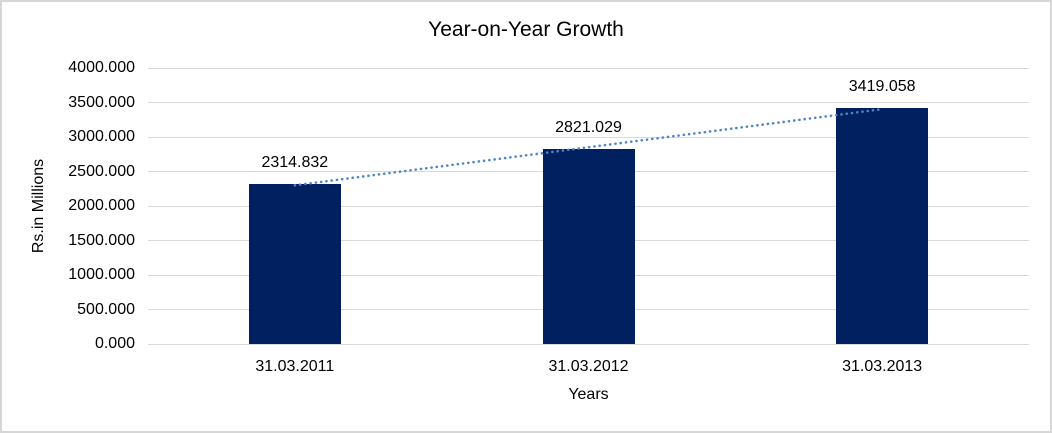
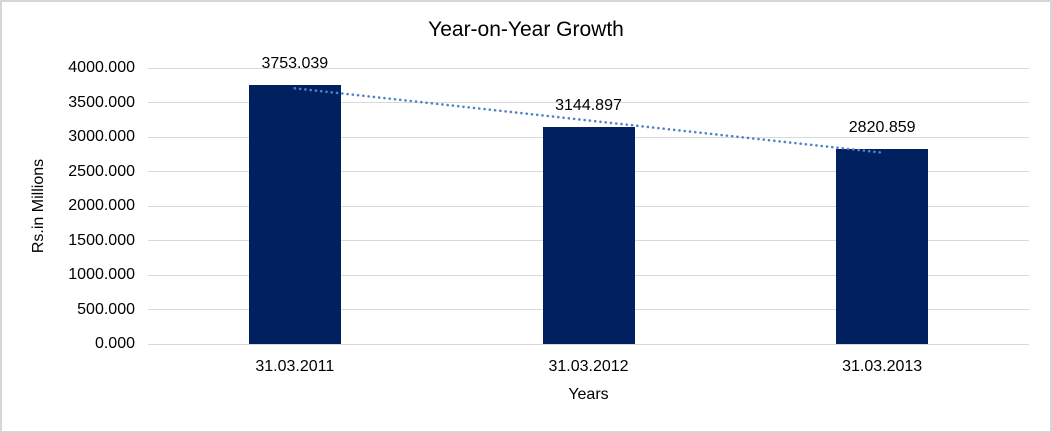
31.03.2011: 2314.832 -> 3753.039
31.03.2012: 2821.029 -> 3144.897
31.03.2013: 3419.058 -> 2820.859
